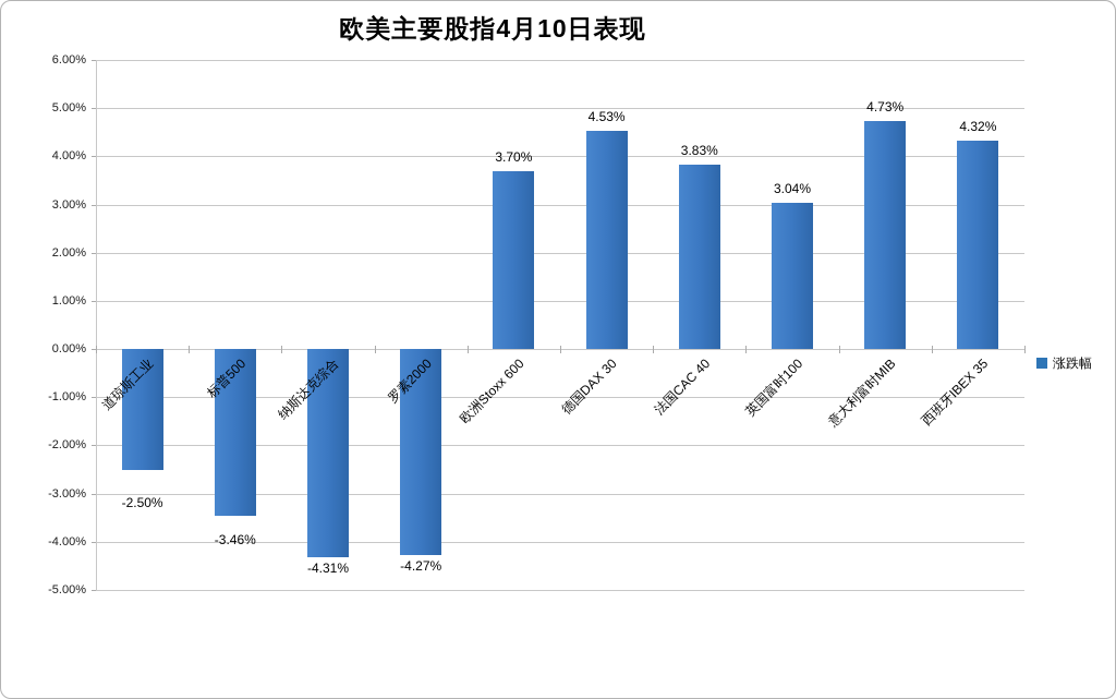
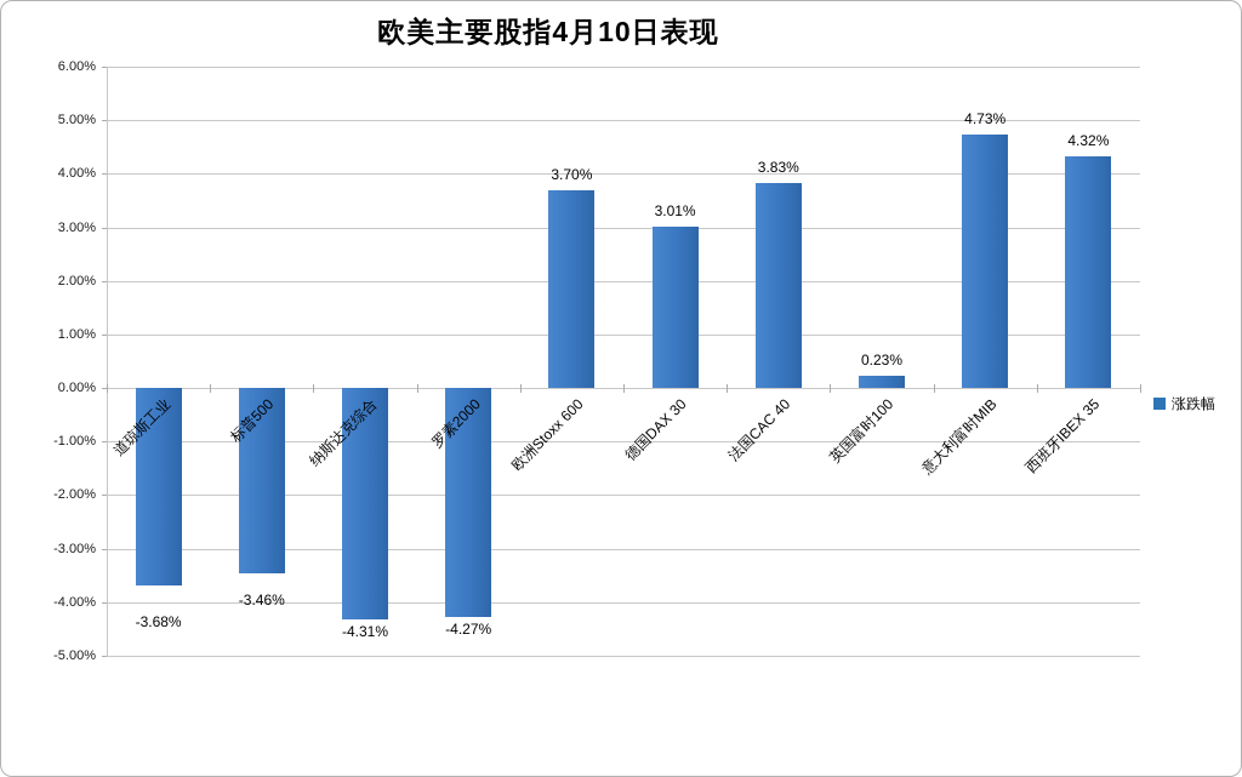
道琼斯工业: -2.50% -> -3.68%
德国DAX 30: 4.53% -> 3.01%
英国富时100: 3.04% -> 0.23%
